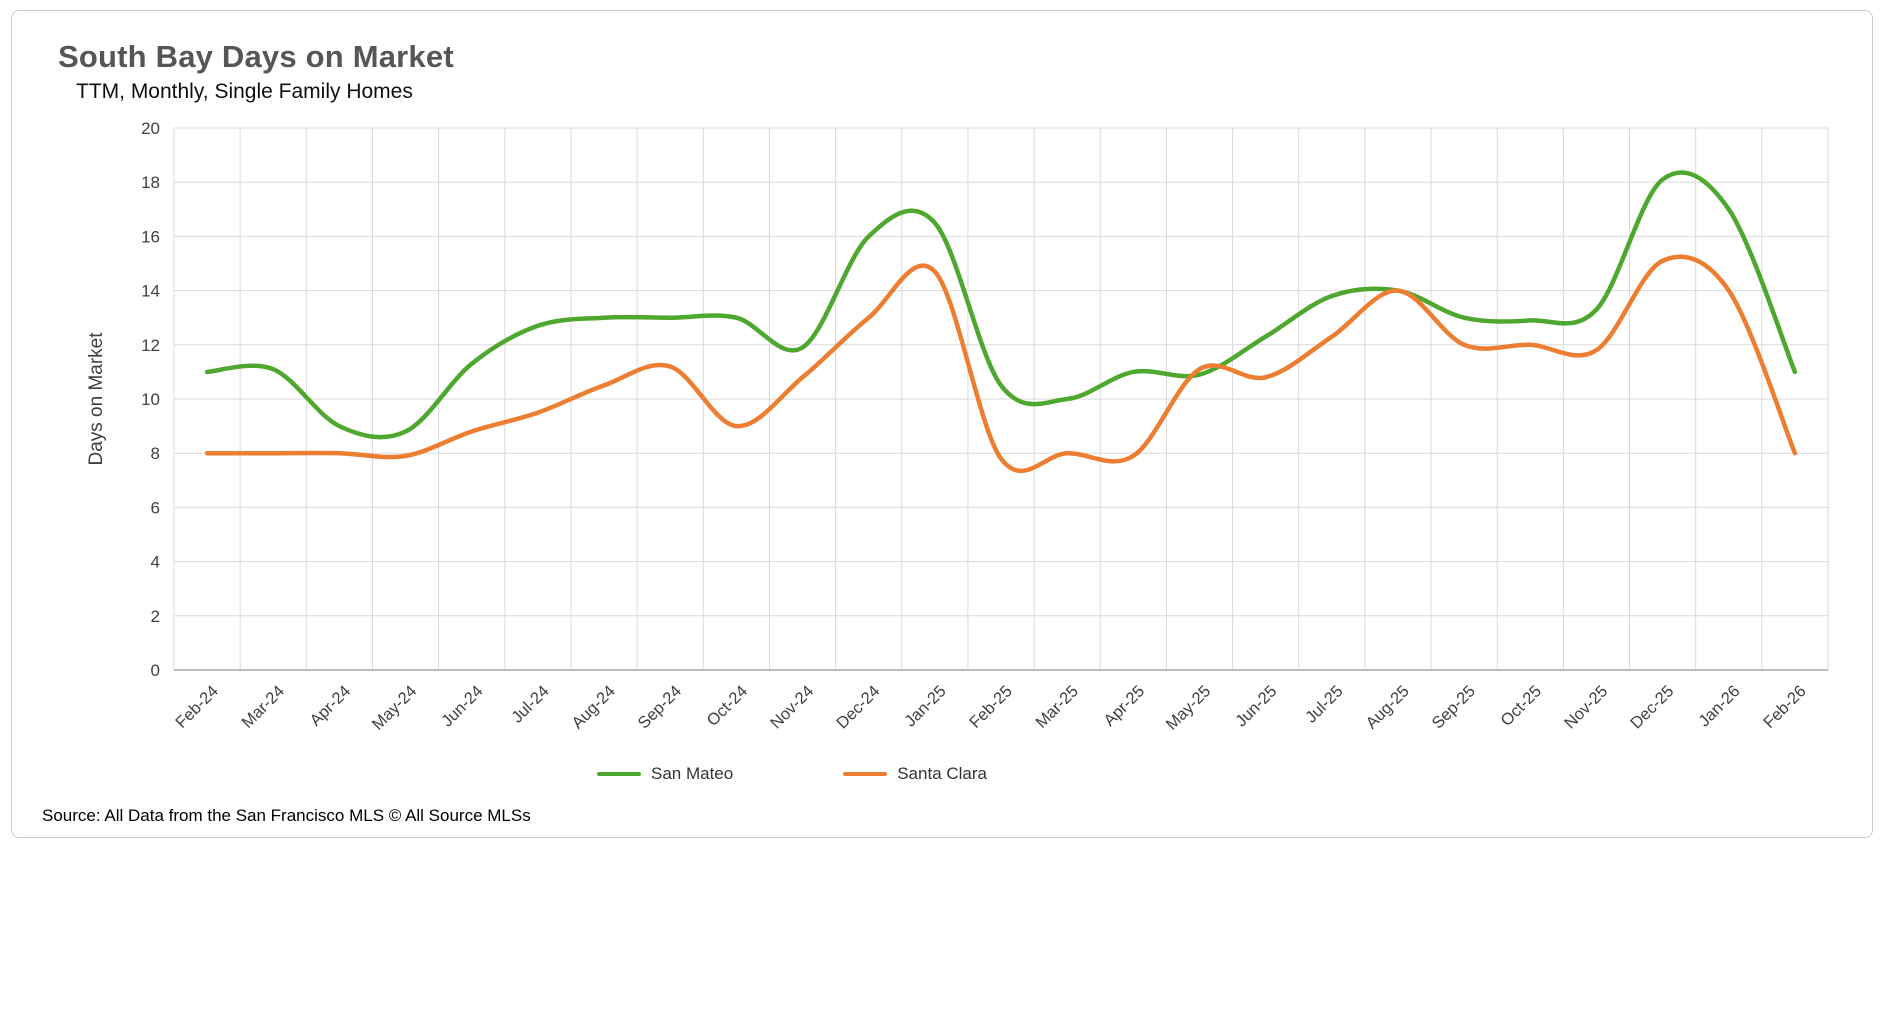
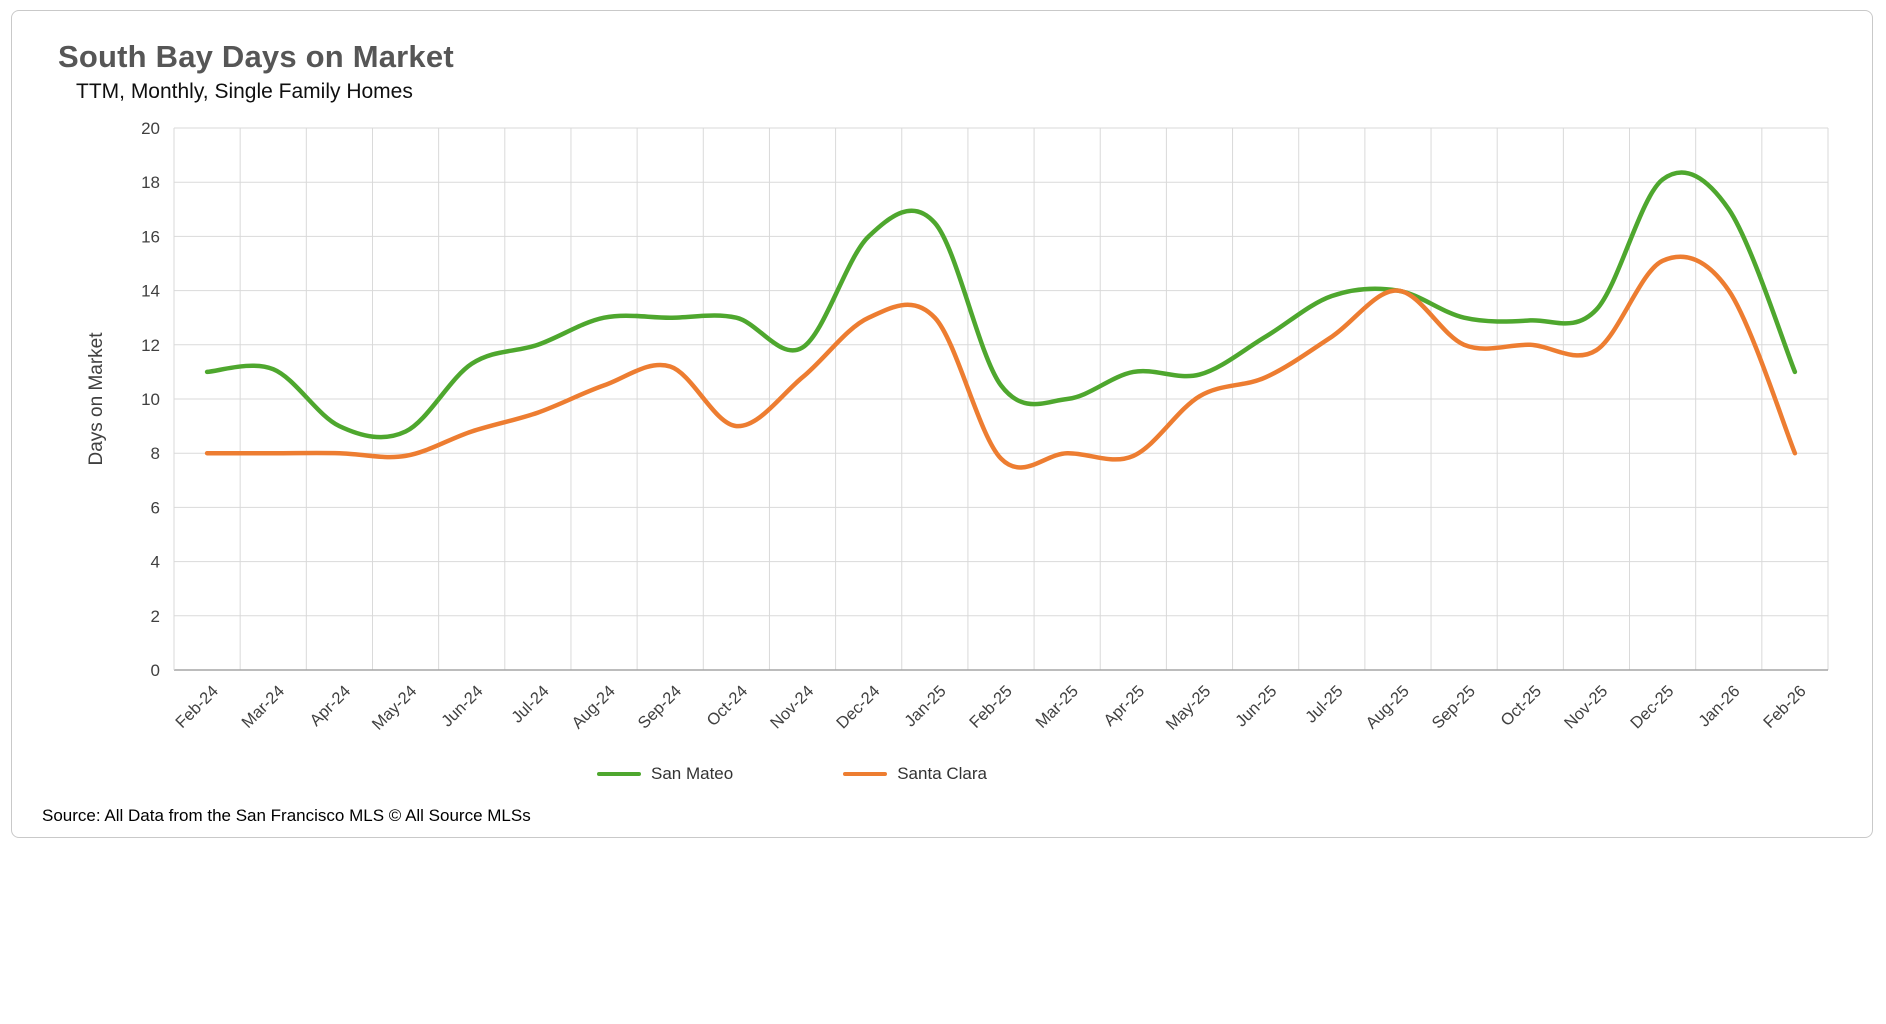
San Mateo/Jul-24: 12.7 -> 12.0
Santa Clara/Jan-25: 14.7 -> 13.0
Santa Clara/May-25: 11.1 -> 10.1
